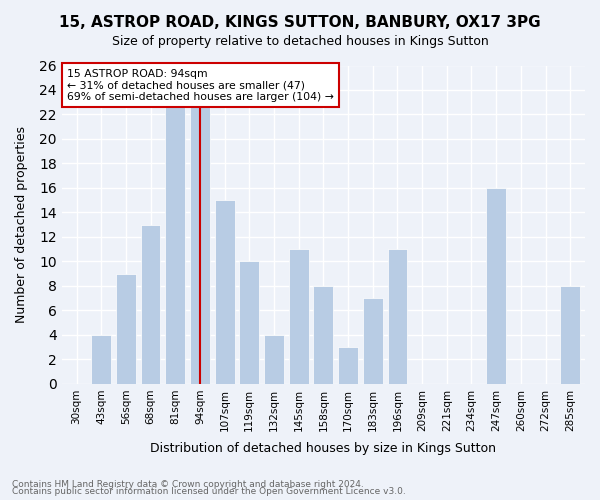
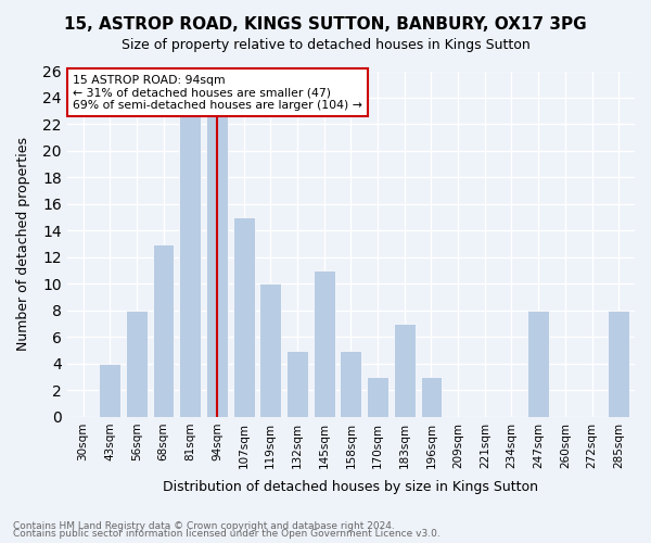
56sqm: 9 -> 8
132sqm: 4 -> 5
158sqm: 8 -> 5
196sqm: 11 -> 3
247sqm: 16 -> 8
